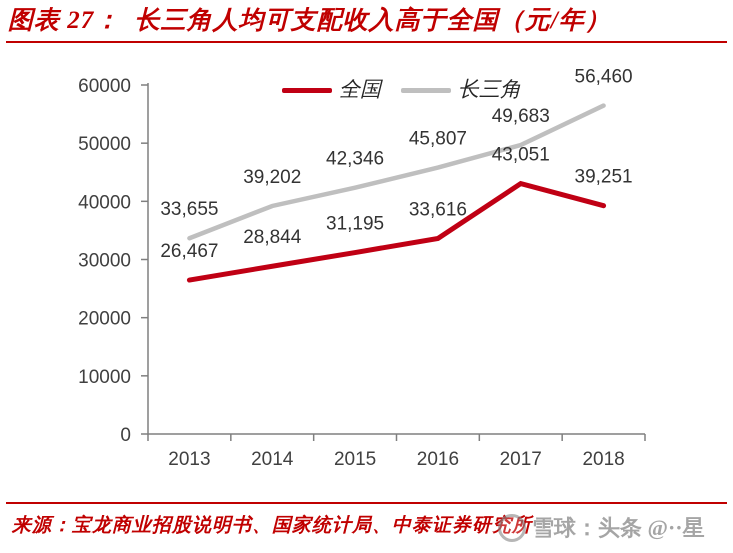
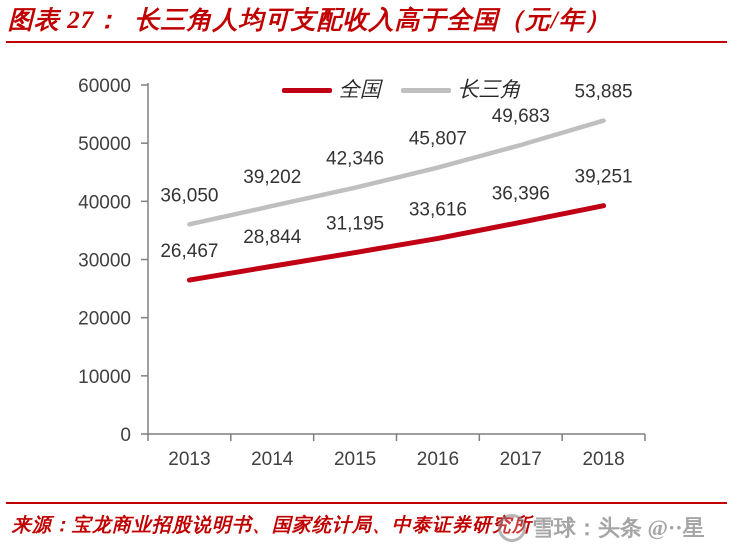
长三角/2013: 33,655 -> 36,050
全国/2017: 43,051 -> 36,396
长三角/2018: 56,460 -> 53,885
